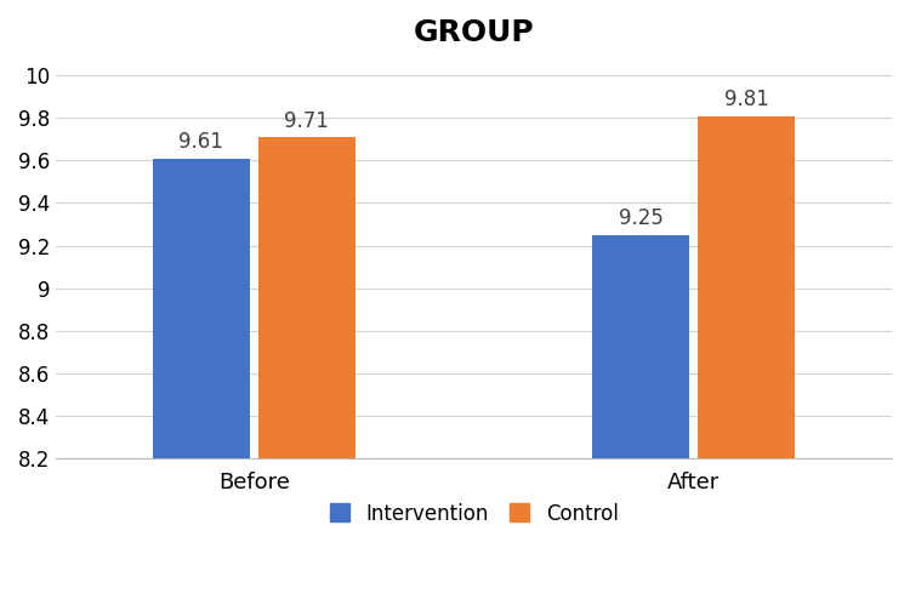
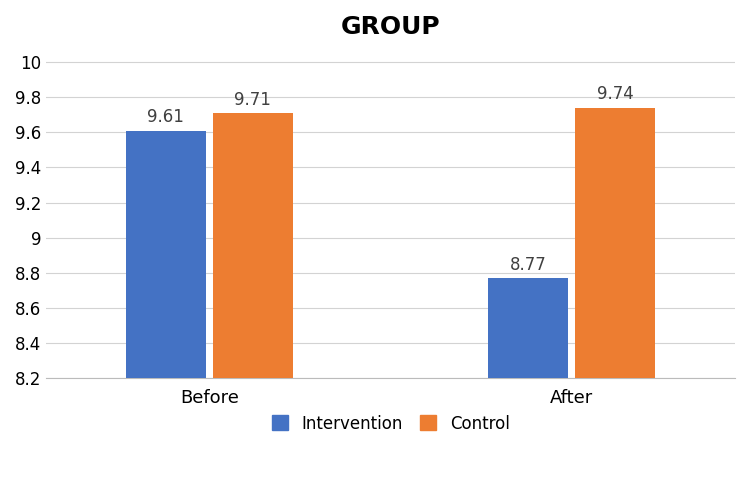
Intervention/After: 9.25 -> 8.77
Control/After: 9.81 -> 9.74
